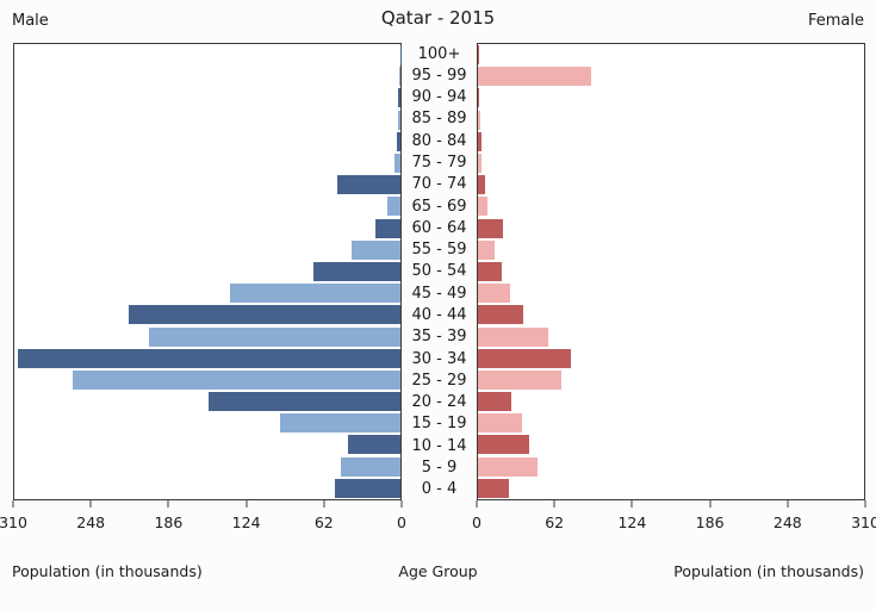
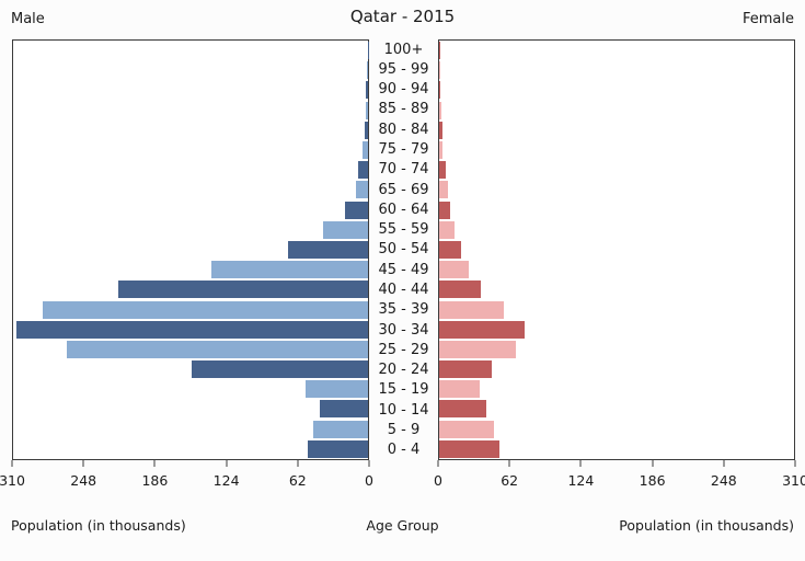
Female/95 - 99: 91 -> 1
Male/70 - 74: 51 -> 9
Female/60 - 64: 20 -> 10
Male/35 - 39: 202 -> 284
Female/20 - 24: 27 -> 46
Male/15 - 19: 97 -> 55
Female/0 - 4: 25 -> 53
